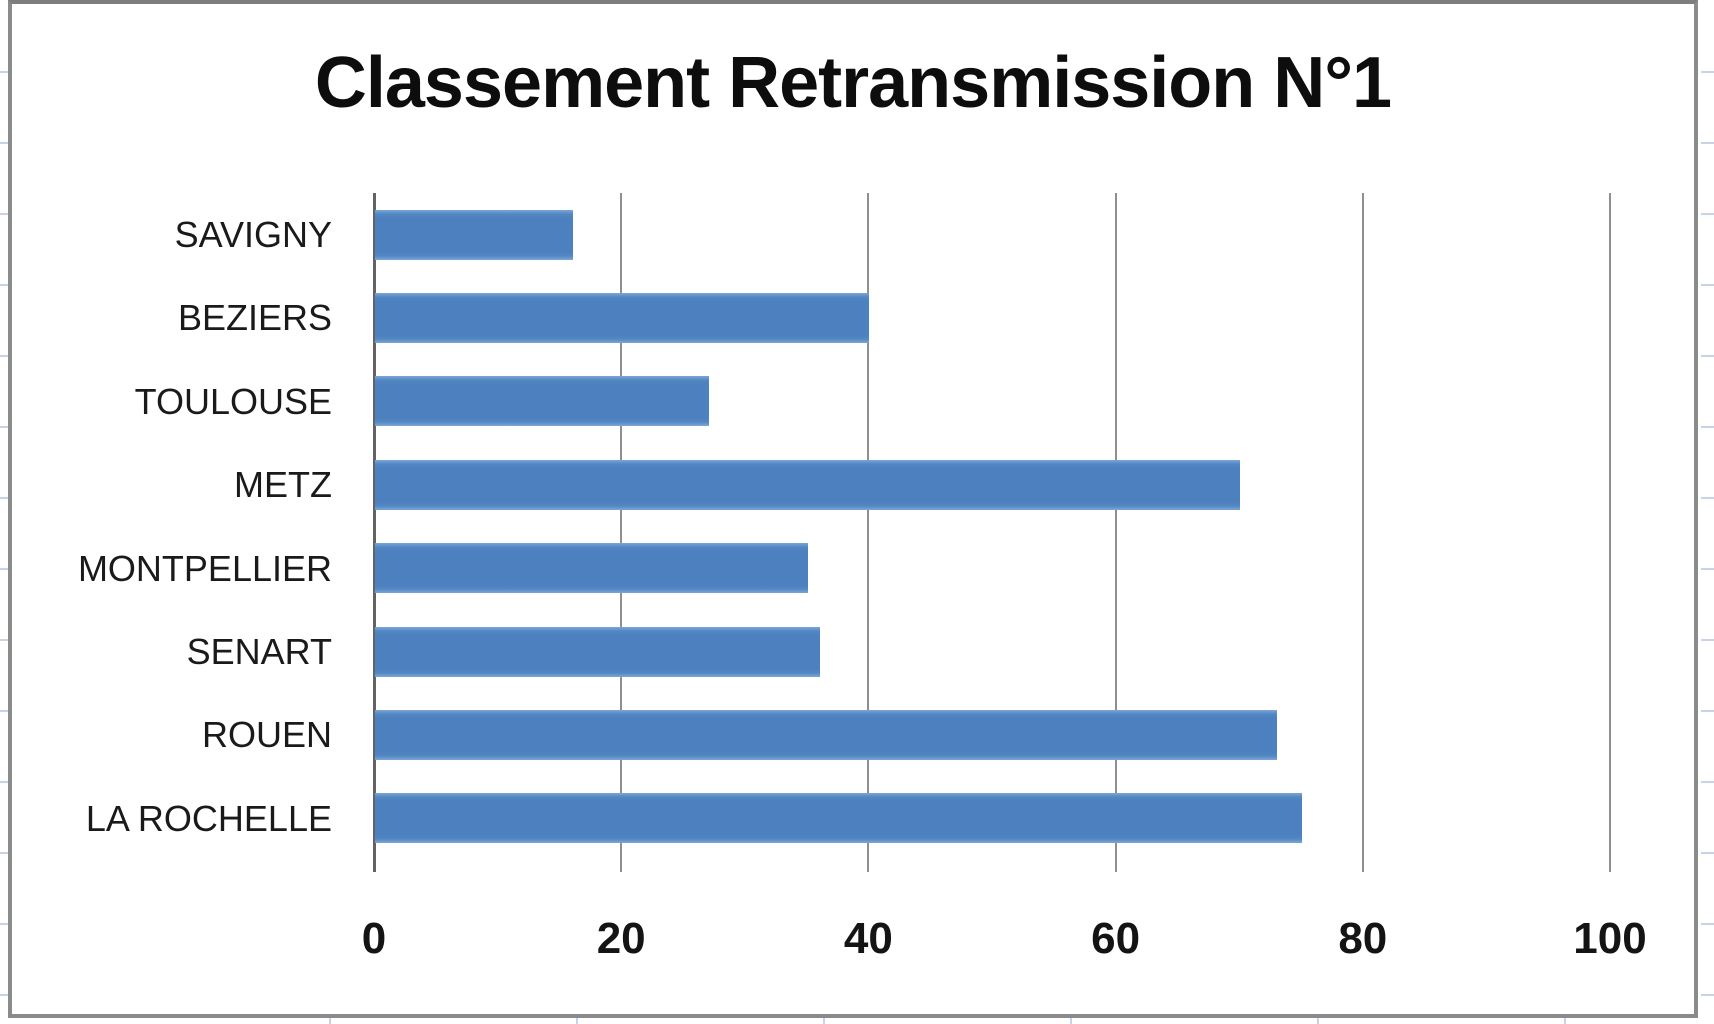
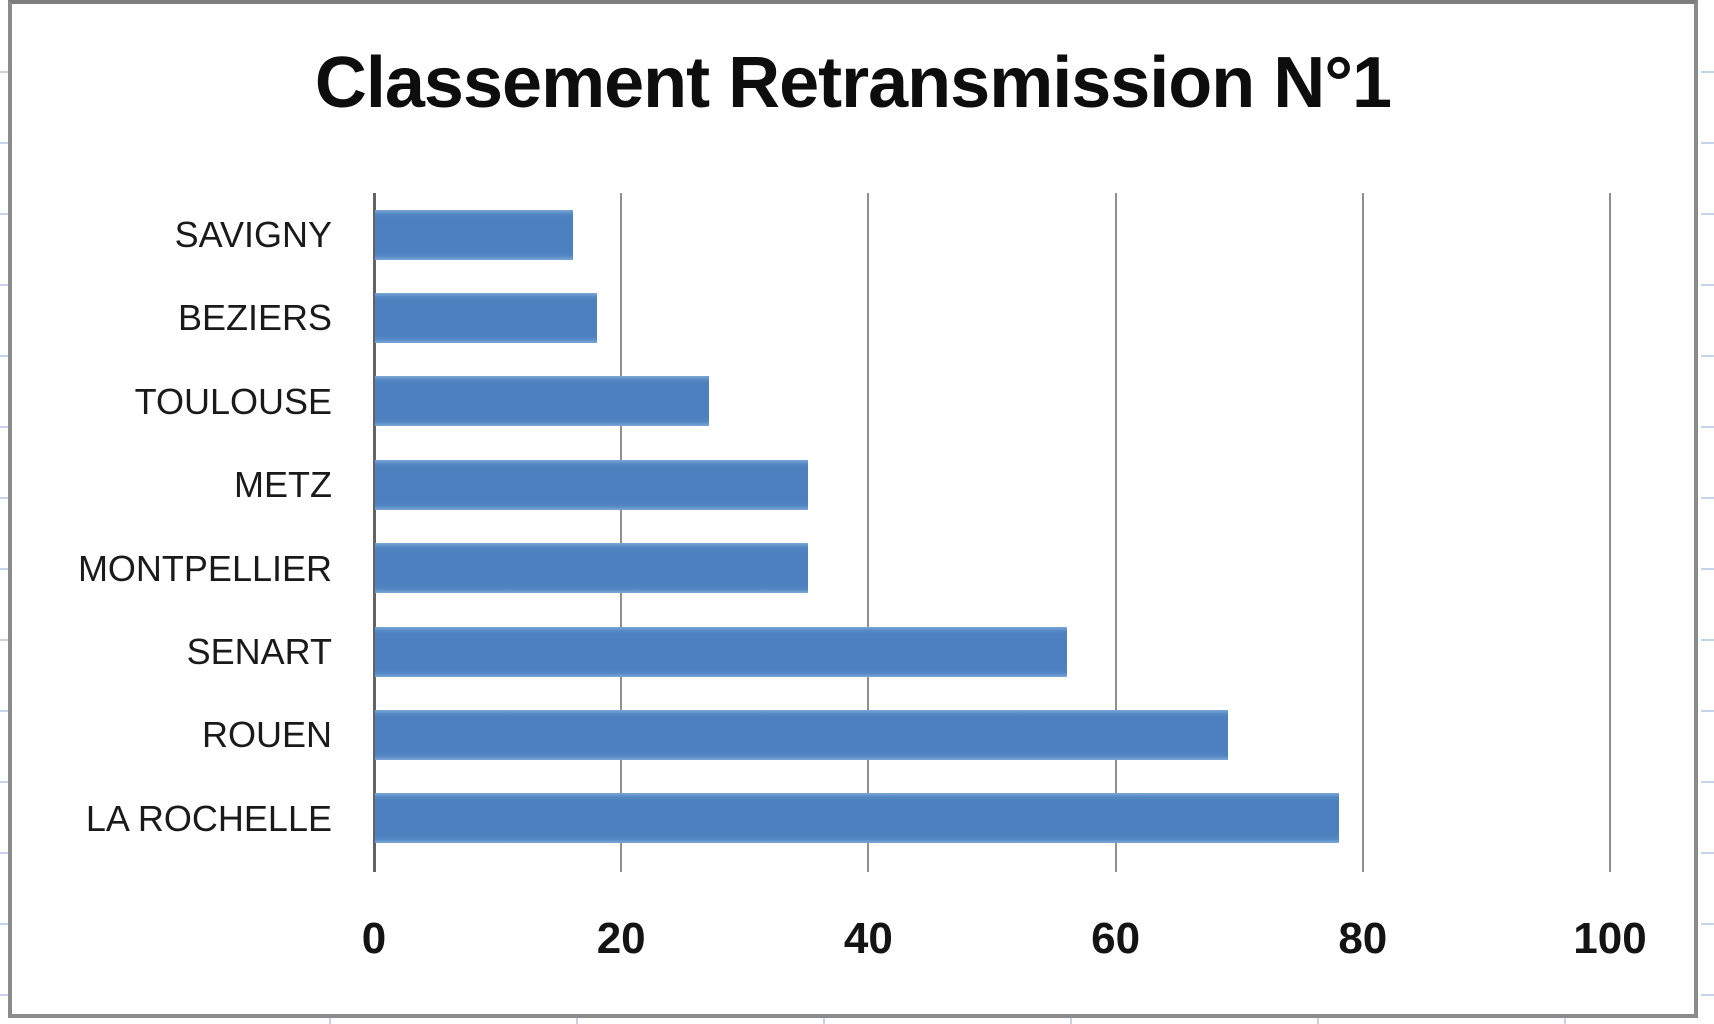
BEZIERS: 40 -> 18
METZ: 70 -> 35
SENART: 36 -> 56
ROUEN: 73 -> 69
LA ROCHELLE: 75 -> 78
